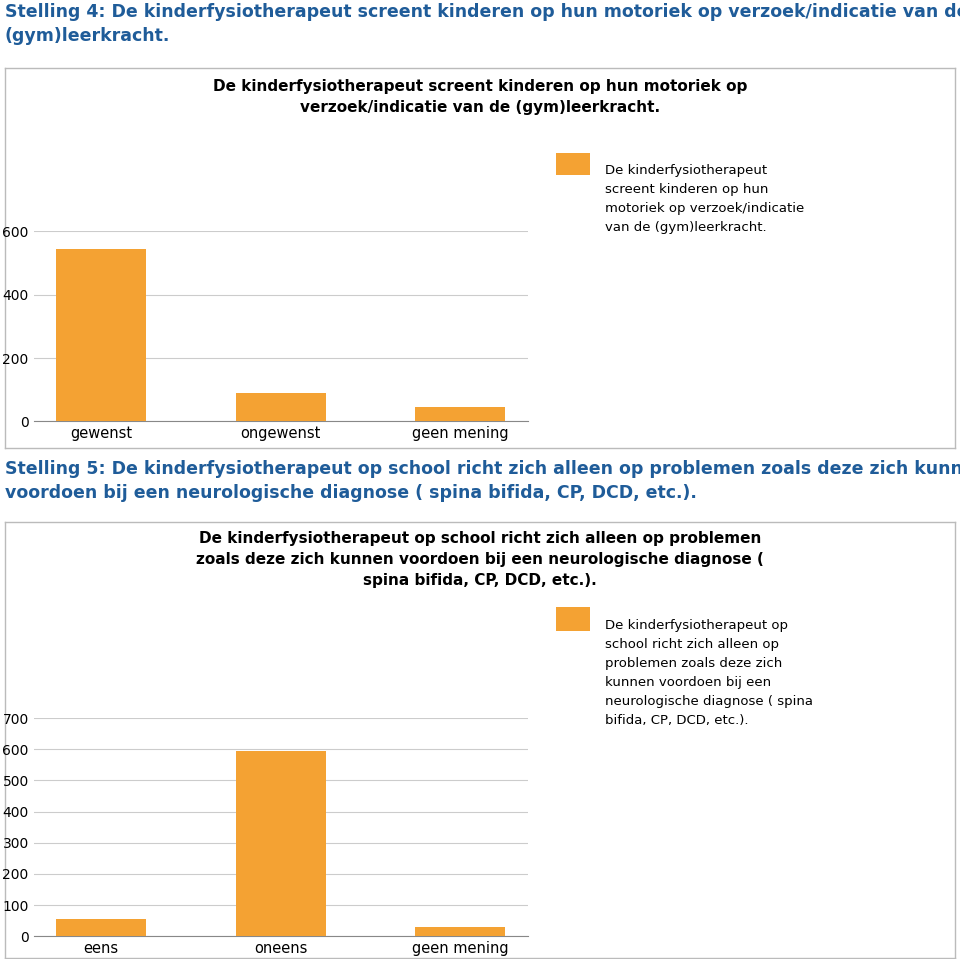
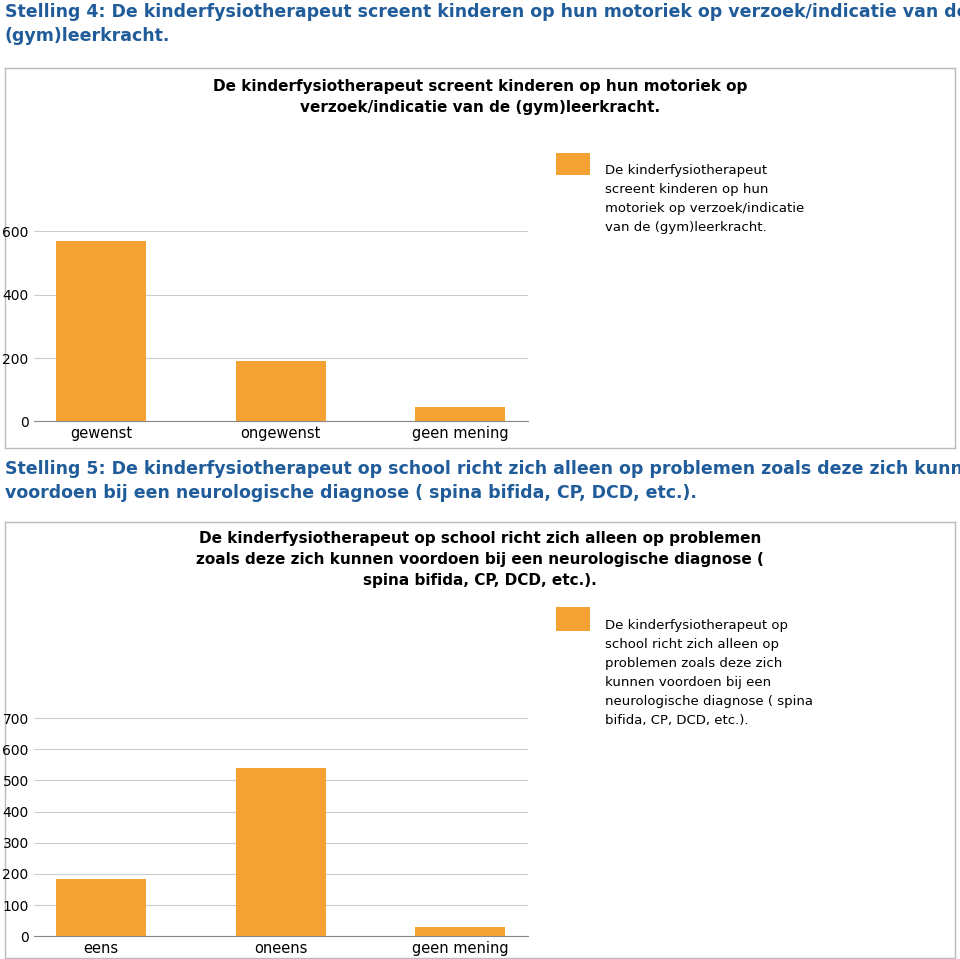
gewenst: 545 -> 570
ongewenst: 90 -> 190
eens: 55 -> 185
oneens: 595 -> 540
